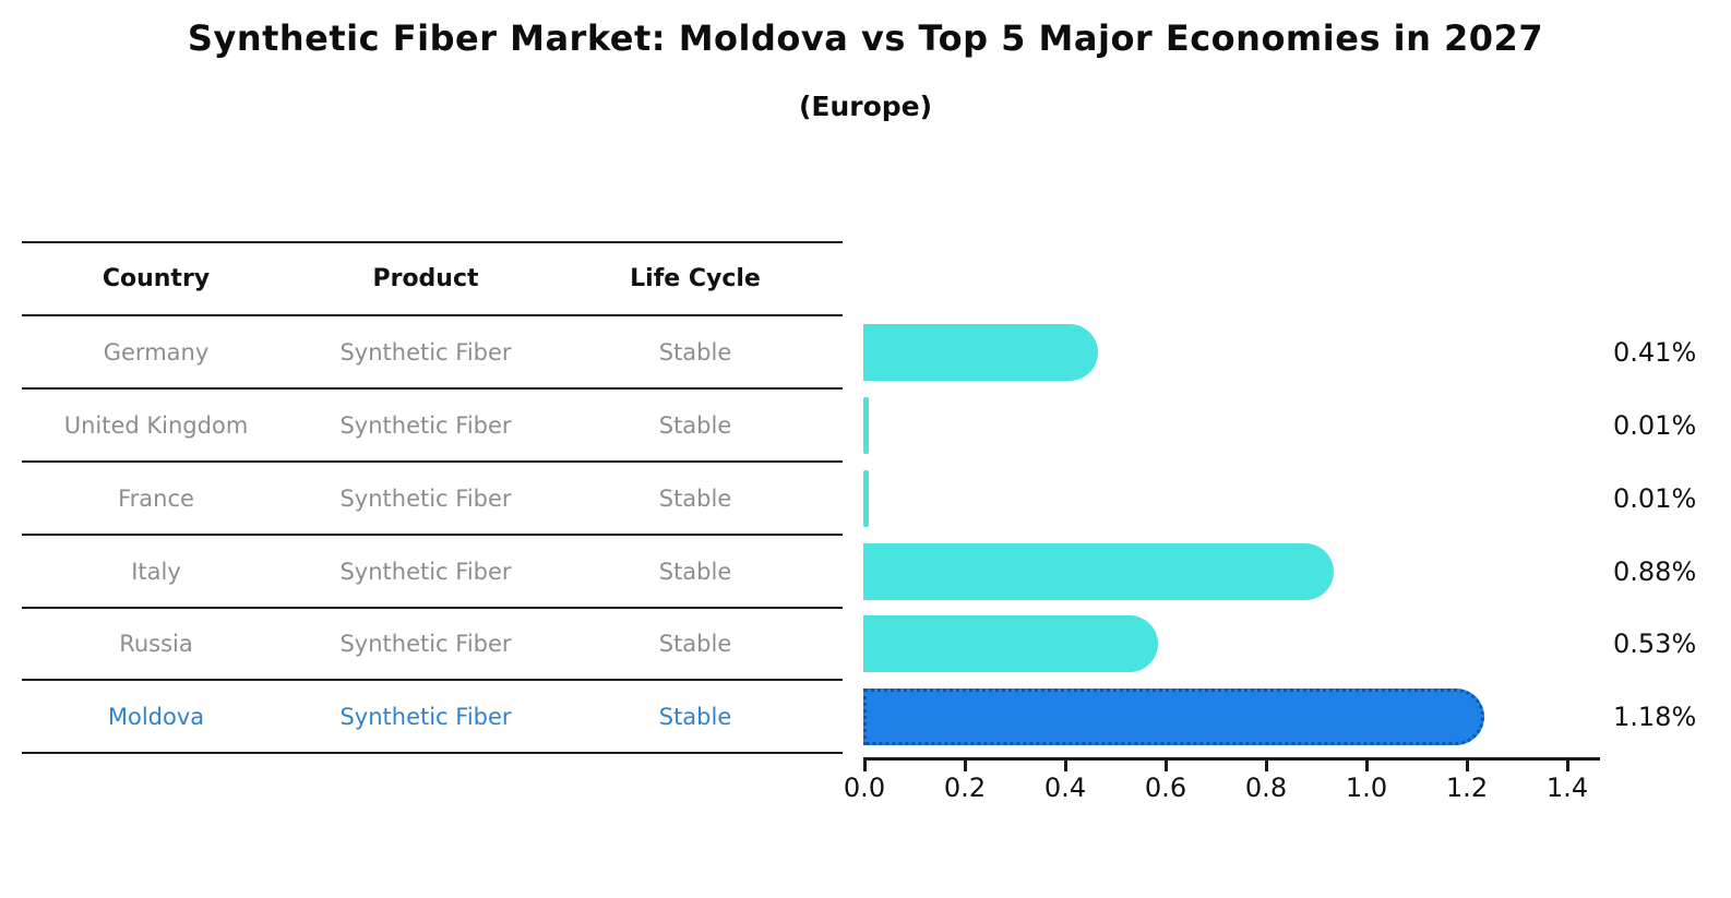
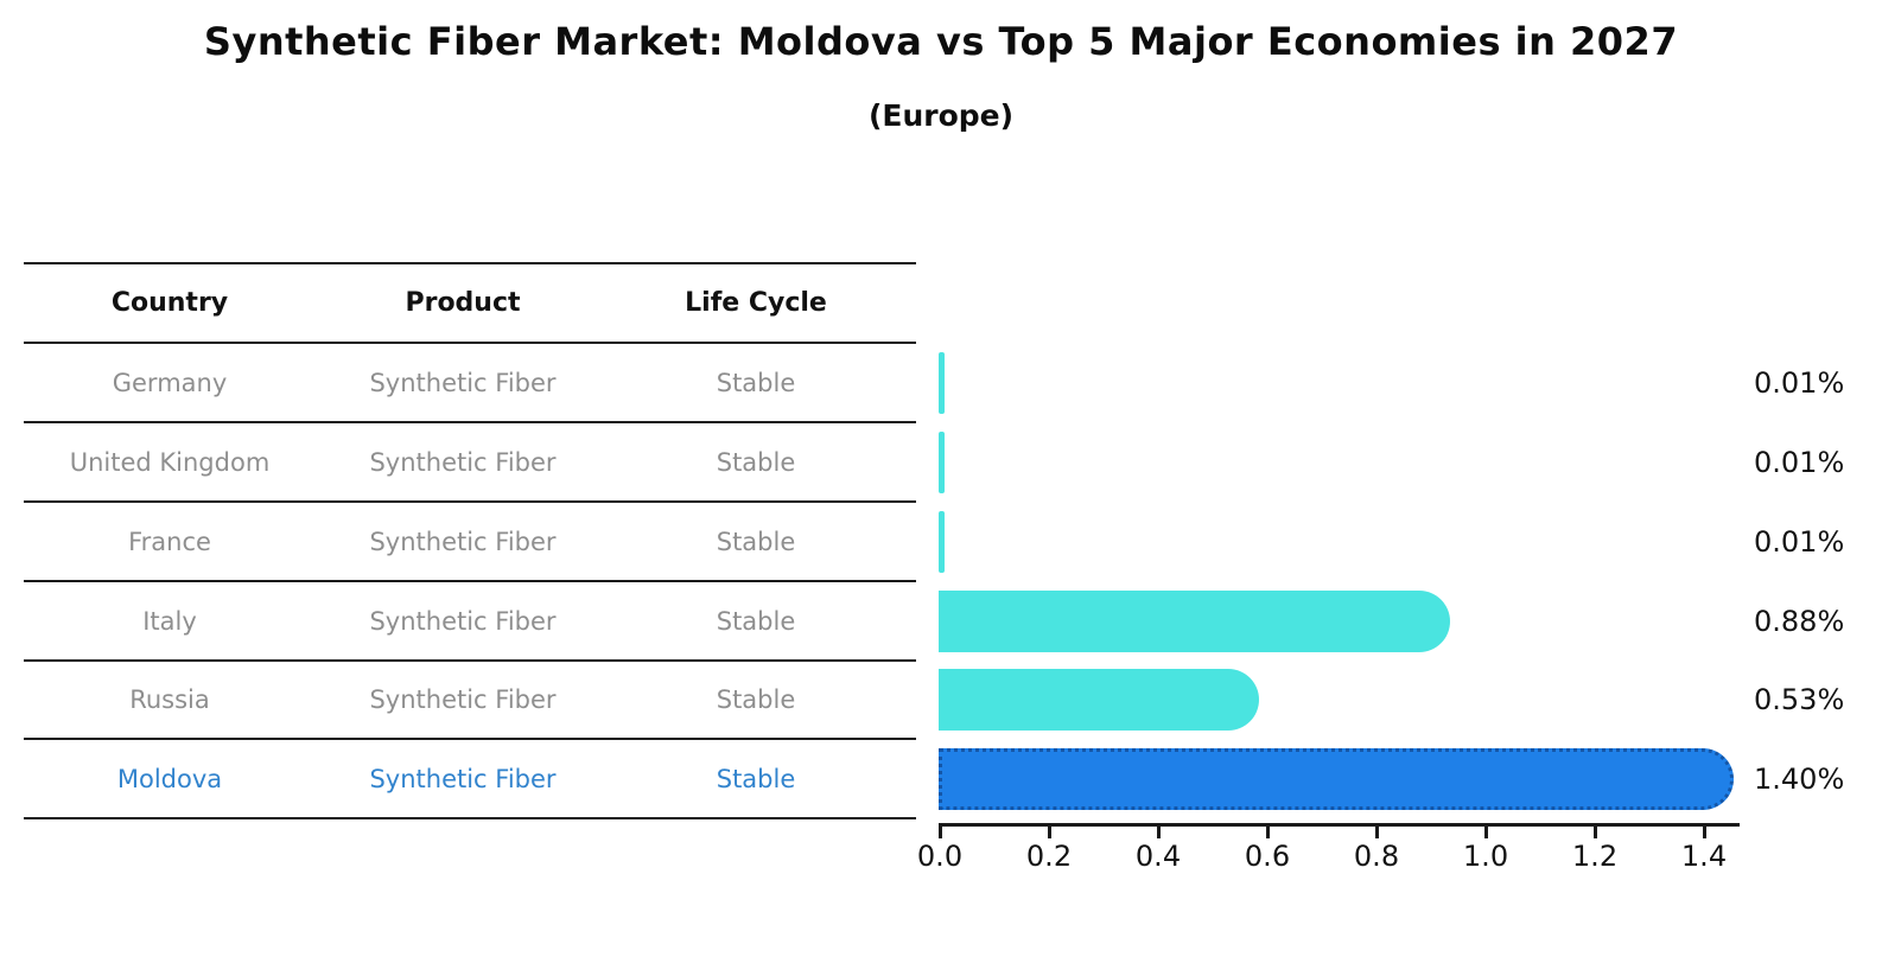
Germany: 0.41% -> 0.01%
Moldova: 1.18% -> 1.40%
